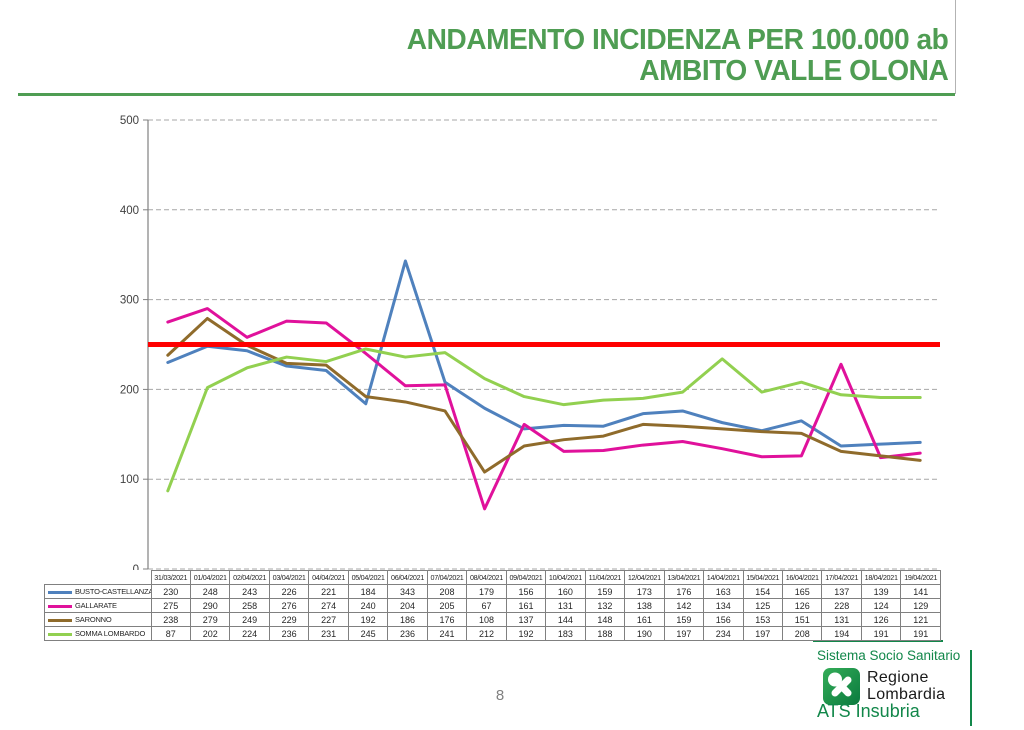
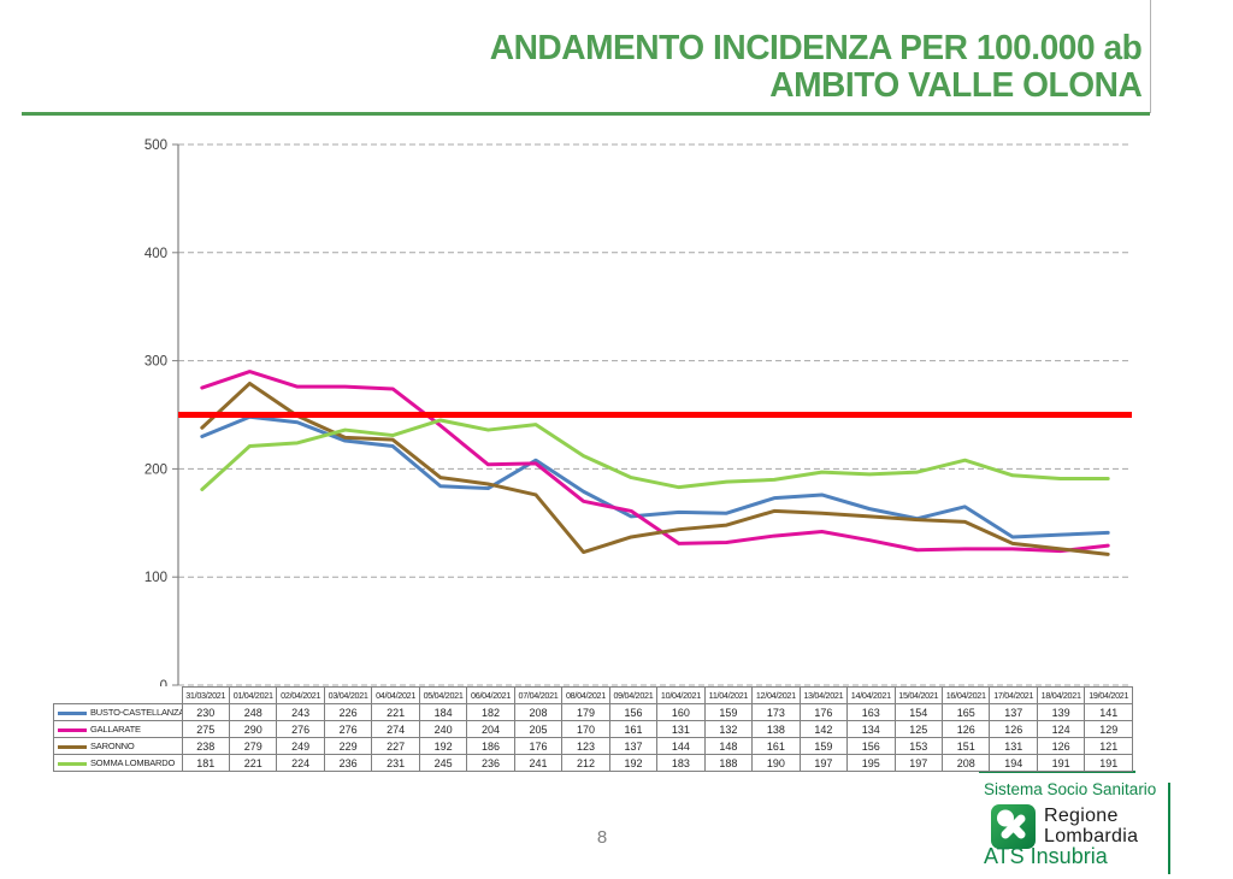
SOMMA LOMBARDO/31/03/2021: 87 -> 181
SOMMA LOMBARDO/01/04/2021: 202 -> 221
GALLARATE/02/04/2021: 258 -> 276
BUSTO-CASTELLANZA/06/04/2021: 343 -> 182
GALLARATE/08/04/2021: 67 -> 170
SARONNO/08/04/2021: 108 -> 123
SOMMA LOMBARDO/14/04/2021: 234 -> 195
GALLARATE/17/04/2021: 228 -> 126
